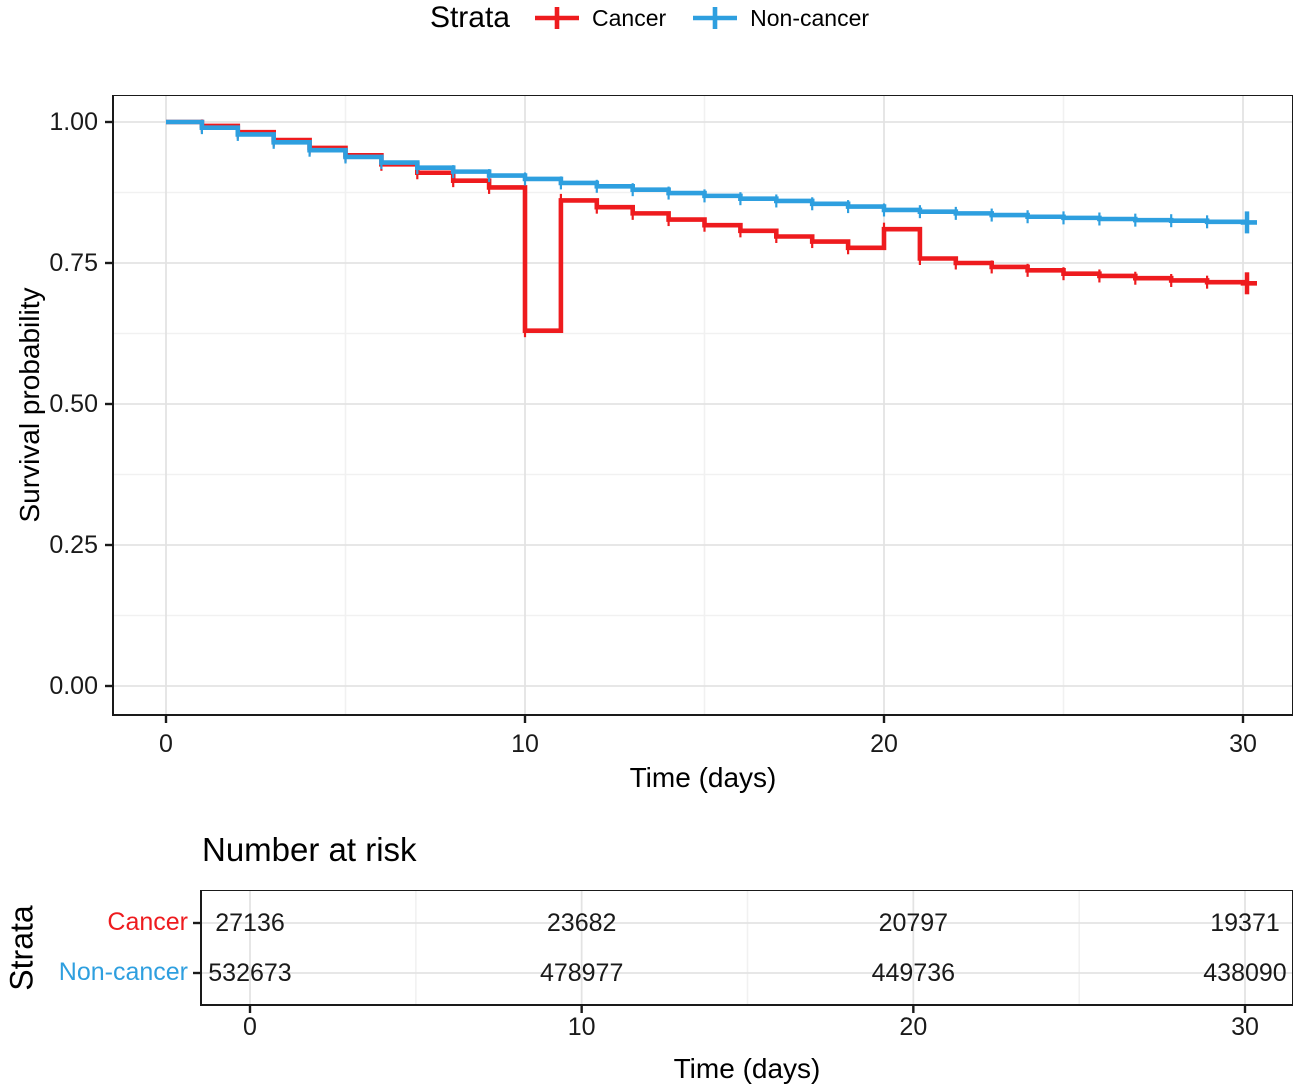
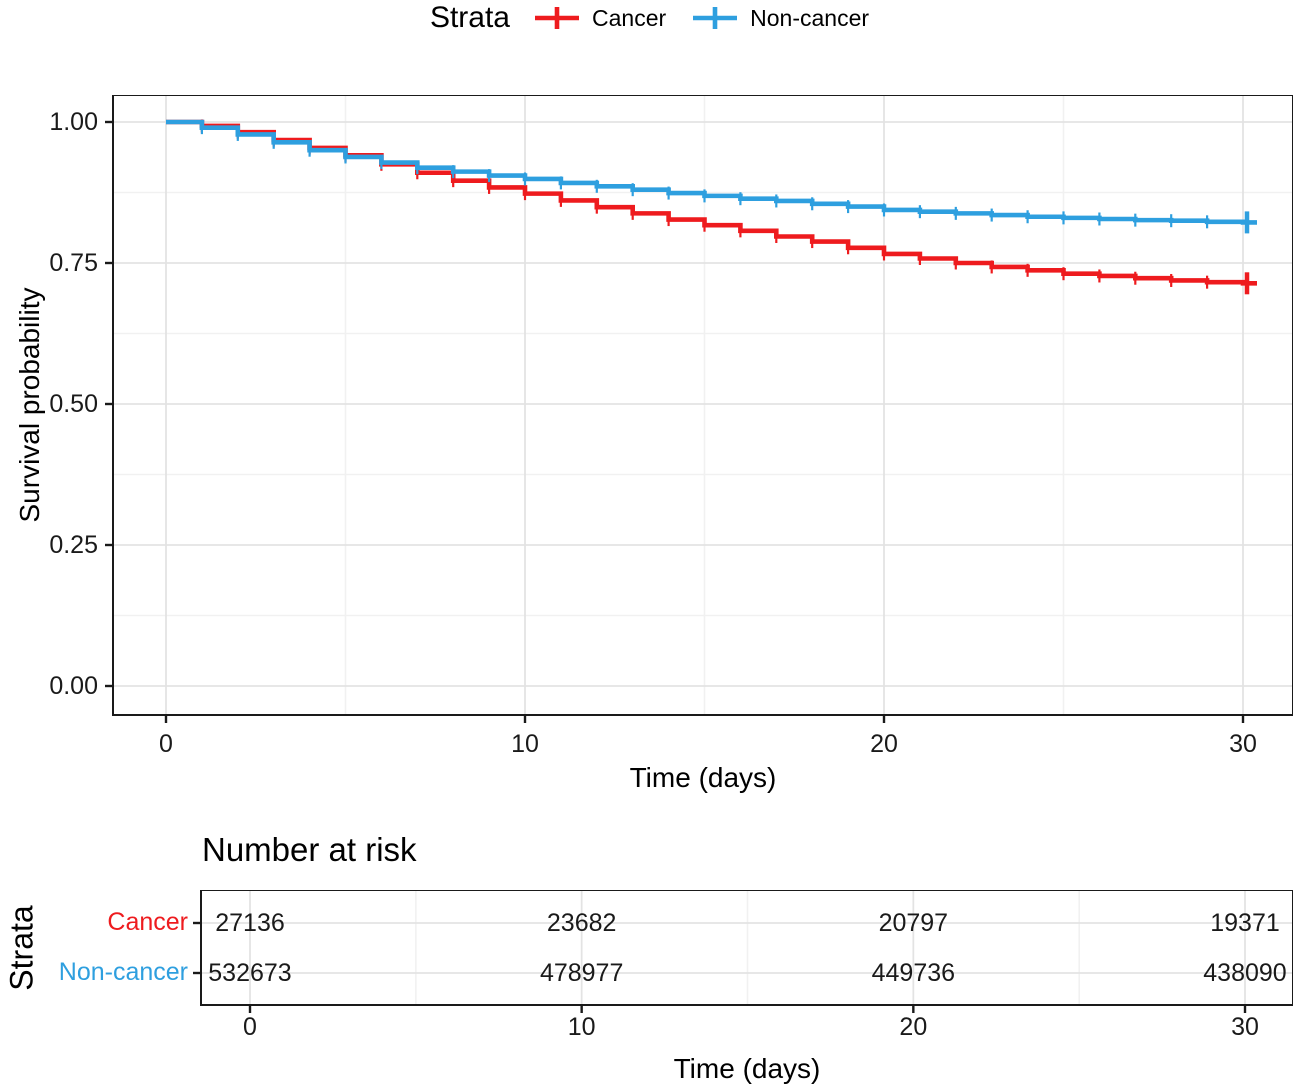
Cancer/10: 0.63 -> 0.87
Cancer/20: 0.81 -> 0.77
